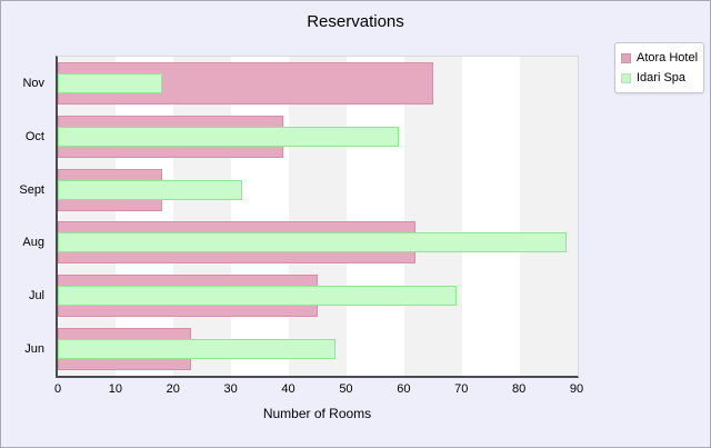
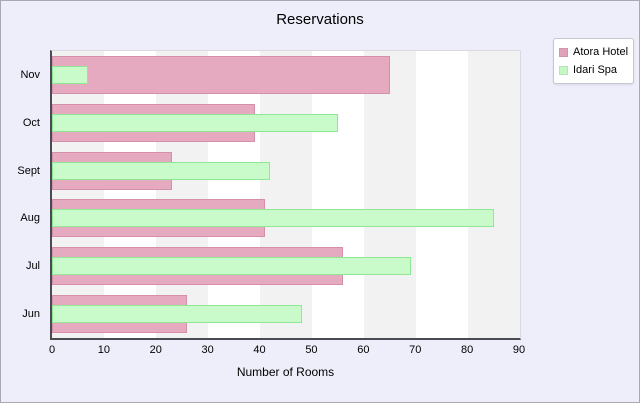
Idari Spa/Nov: 18 -> 7
Idari Spa/Oct: 59 -> 55
Atora Hotel/Sept: 18 -> 23
Idari Spa/Sept: 32 -> 42
Atora Hotel/Aug: 62 -> 41
Idari Spa/Aug: 88 -> 85
Atora Hotel/Jul: 45 -> 56
Atora Hotel/Jun: 23 -> 26
